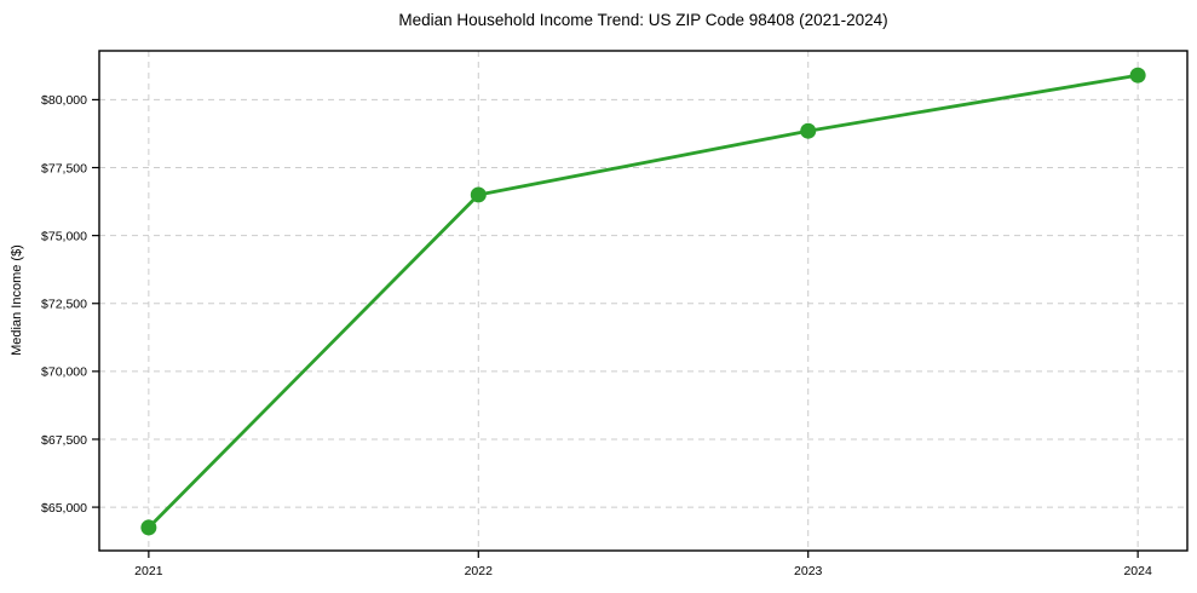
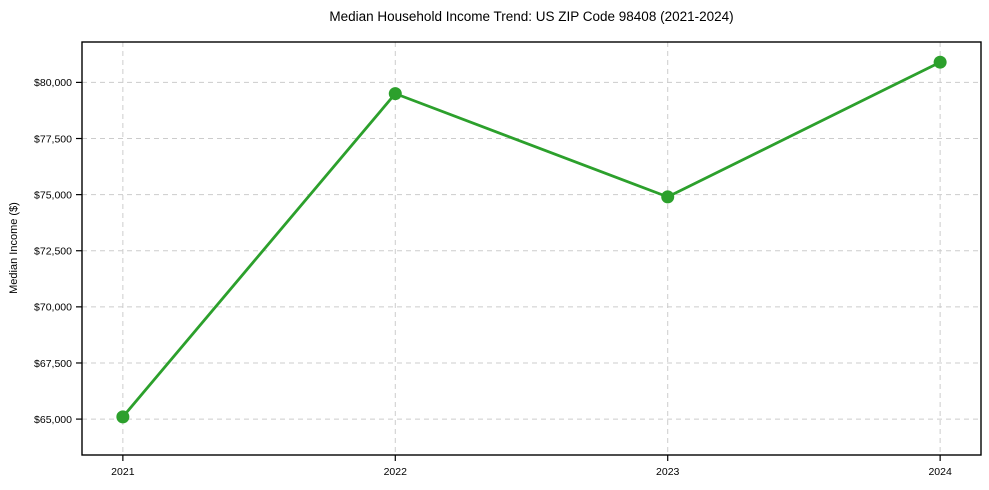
2021: $64200 -> $65100
2022: $76500 -> $79500
2023: $78800 -> $74900
